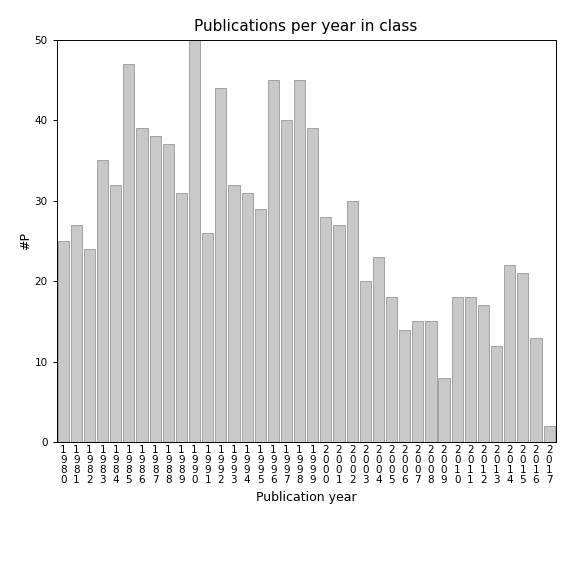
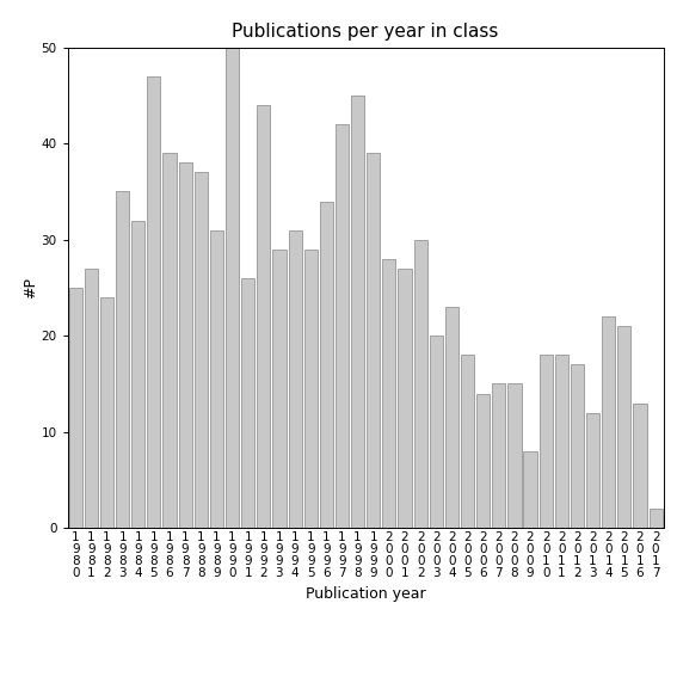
1 9 9 3: 32 -> 29
1 9 9 6: 45 -> 34
1 9 9 7: 40 -> 42
